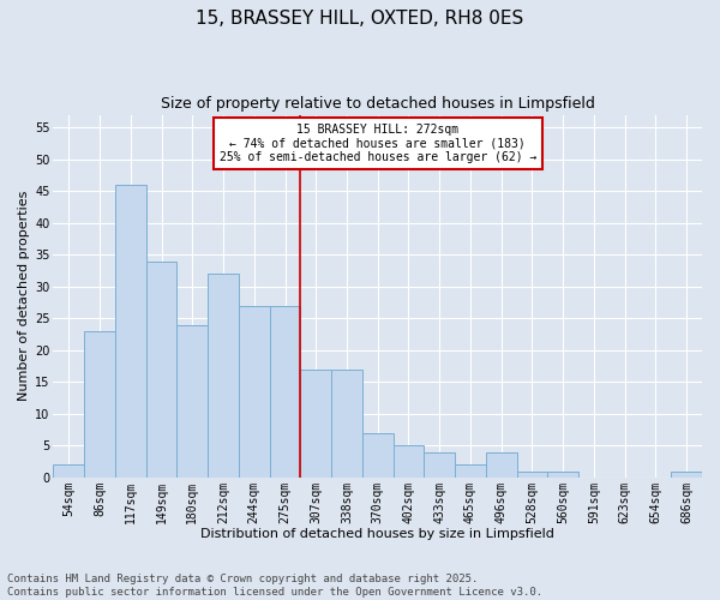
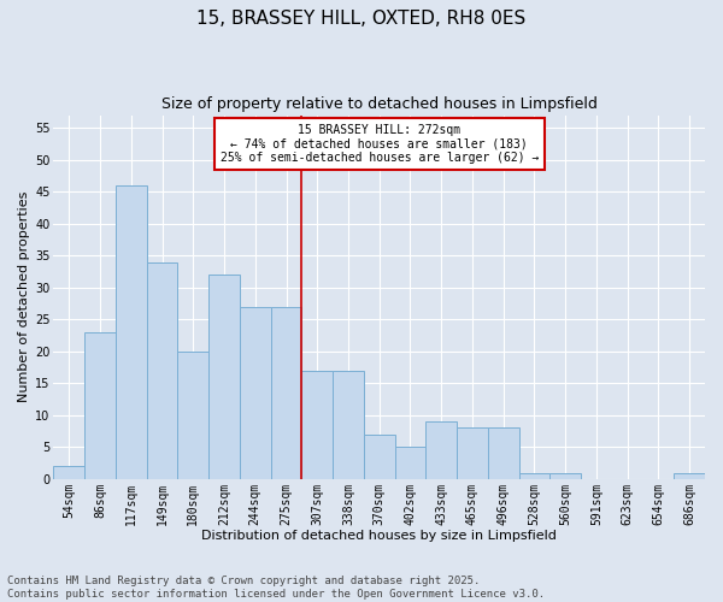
180sqm: 24 -> 20
433sqm: 4 -> 9
465sqm: 2 -> 8
496sqm: 4 -> 8
